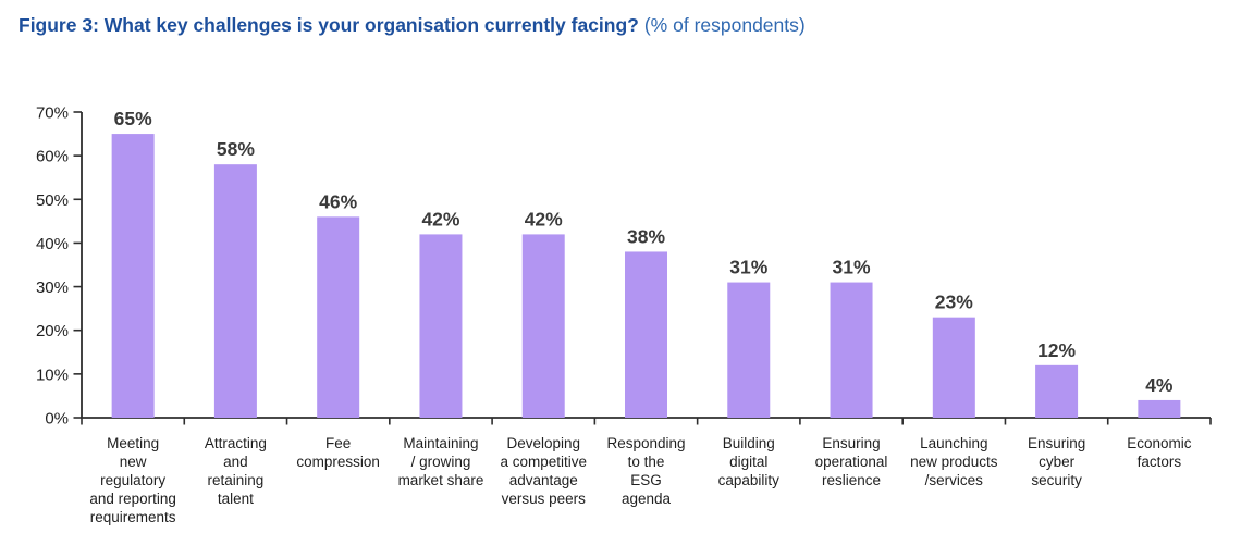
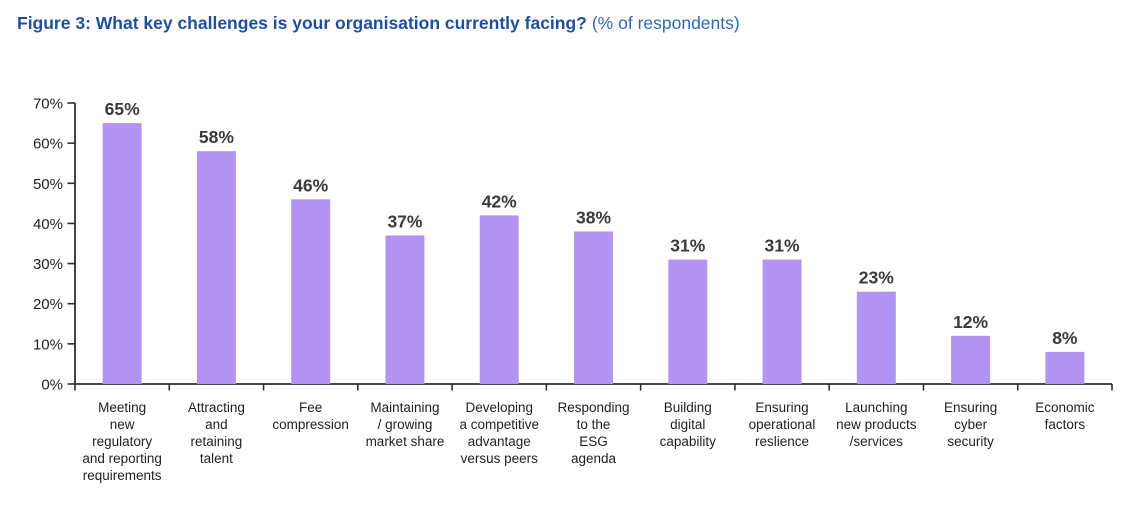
Maintaining / growing market share: 42% -> 37%
Economic factors: 4% -> 8%
